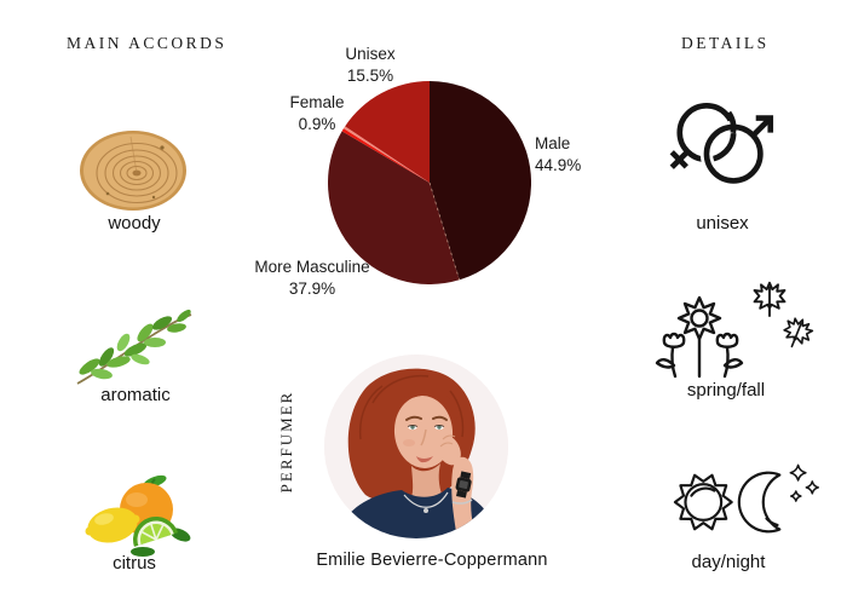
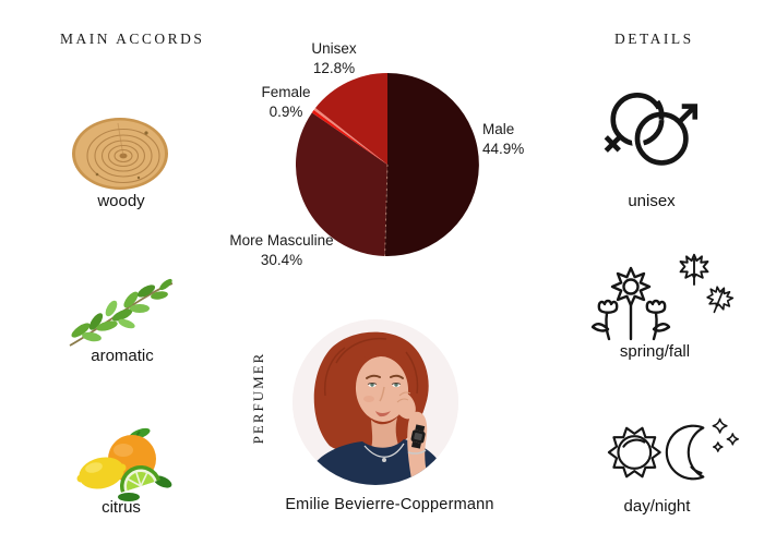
More Masculine: 37.9% -> 30.4%
Unisex: 15.5% -> 12.8%
